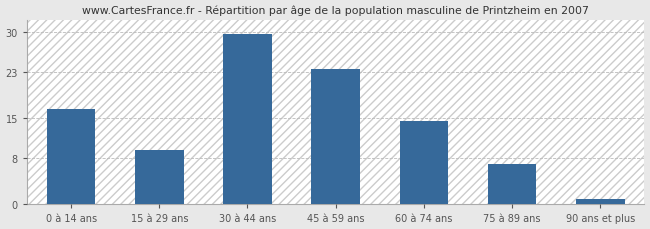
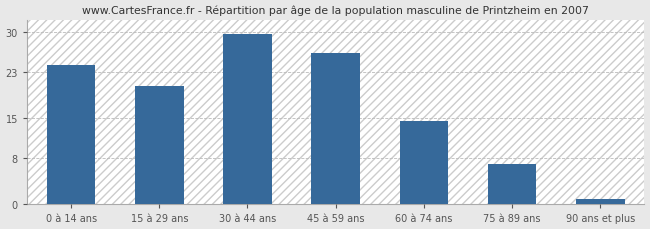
0 à 14 ans: 16.5 -> 24.2
15 à 29 ans: 9.5 -> 20.6
45 à 59 ans: 23.5 -> 26.2
